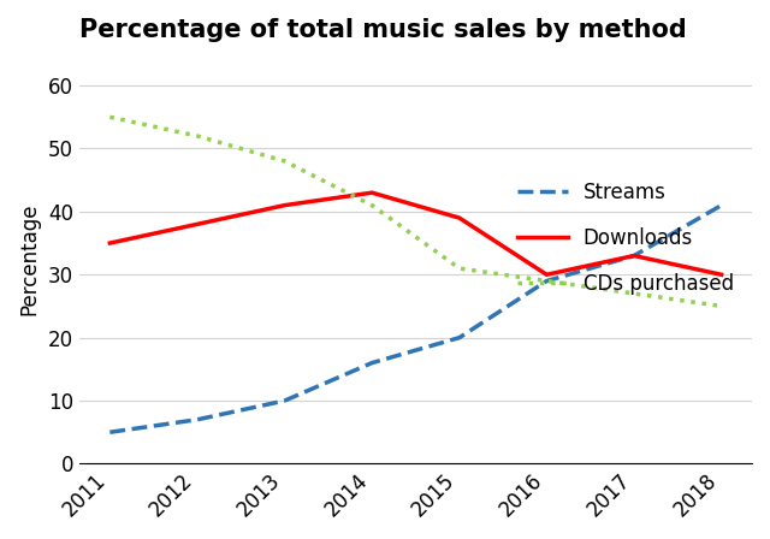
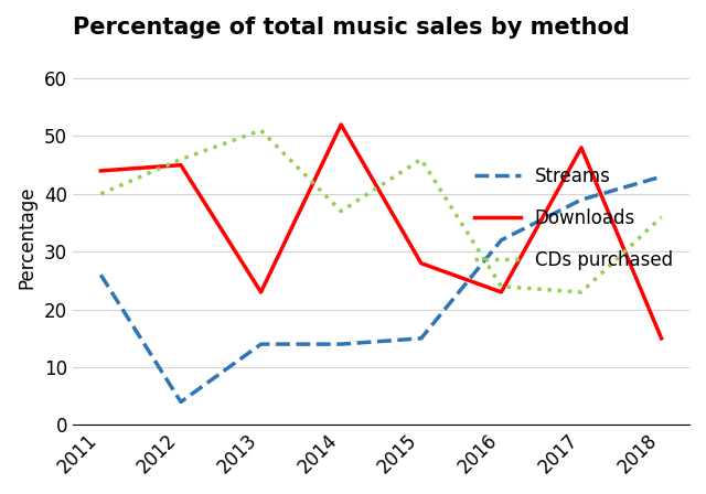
Streams/2011: 5 -> 26
Downloads/2011: 35 -> 44
CDs purchased/2011: 55 -> 40
Streams/2012: 7 -> 4
Downloads/2012: 38 -> 45
CDs purchased/2012: 52 -> 46
Streams/2013: 10 -> 14
Downloads/2013: 41 -> 23
CDs purchased/2013: 48 -> 51
Streams/2014: 16 -> 14
Downloads/2014: 43 -> 52
CDs purchased/2014: 41 -> 37
Streams/2015: 20 -> 15
Downloads/2015: 39 -> 28
CDs purchased/2015: 31 -> 46
Streams/2016: 29 -> 32
Downloads/2016: 30 -> 23
CDs purchased/2016: 29 -> 24
Streams/2017: 33 -> 39
Downloads/2017: 33 -> 48
CDs purchased/2017: 27 -> 23
Streams/2018: 41 -> 43
Downloads/2018: 30 -> 15
CDs purchased/2018: 25 -> 36
